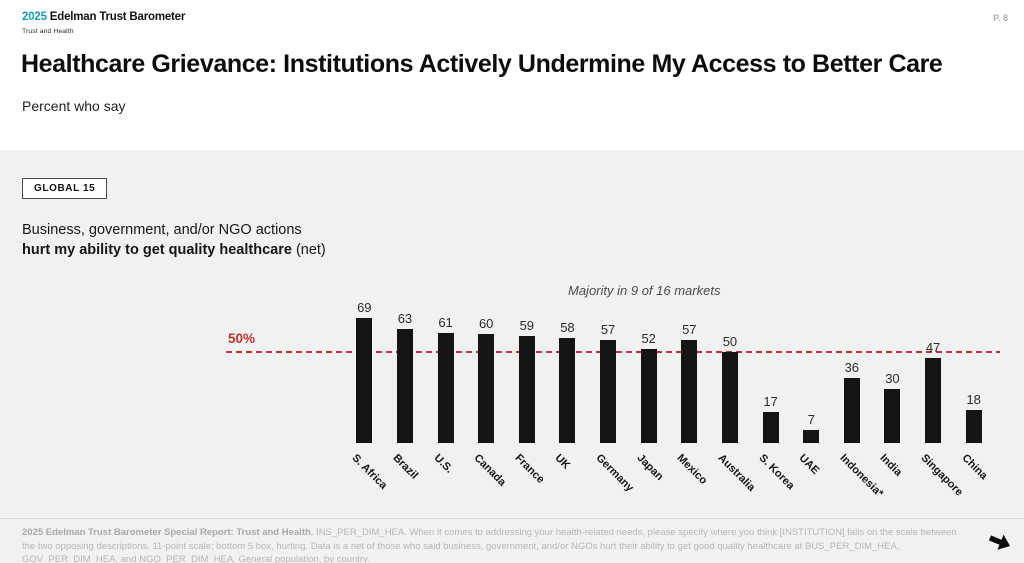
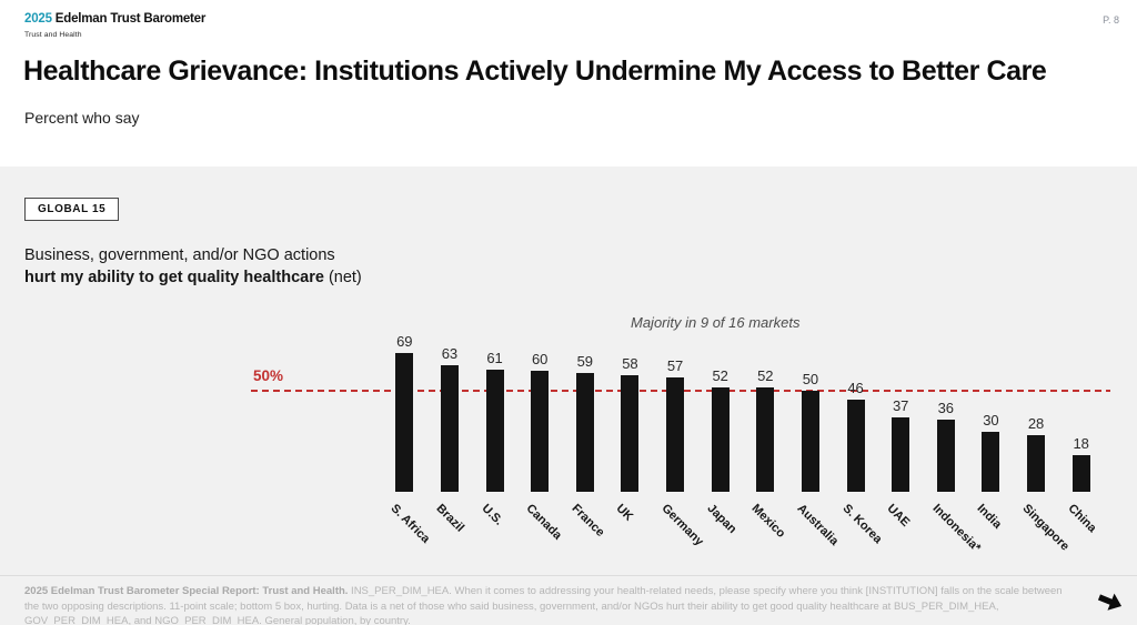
Mexico: 57 -> 52
S. Korea: 17 -> 46
UAE: 7 -> 37
Singapore: 47 -> 28
